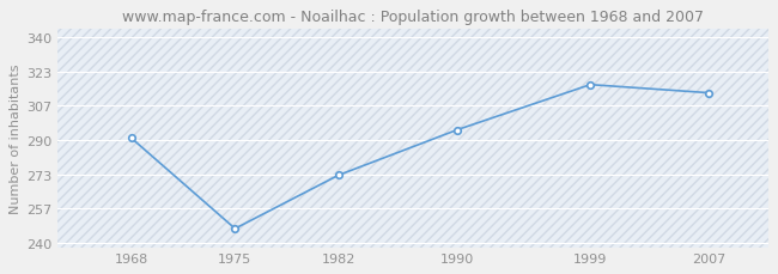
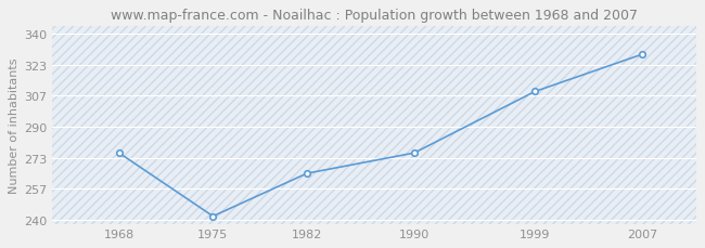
1968: 291 -> 276
1975: 247 -> 242
1982: 273 -> 265
1990: 295 -> 276
1999: 317 -> 309
2007: 313 -> 329
